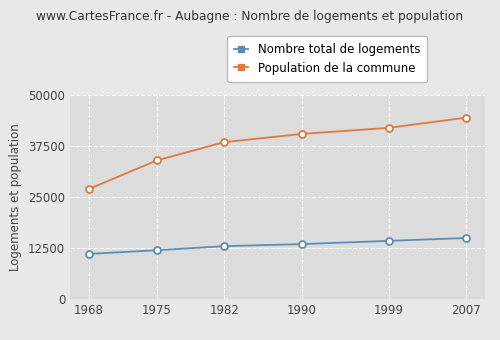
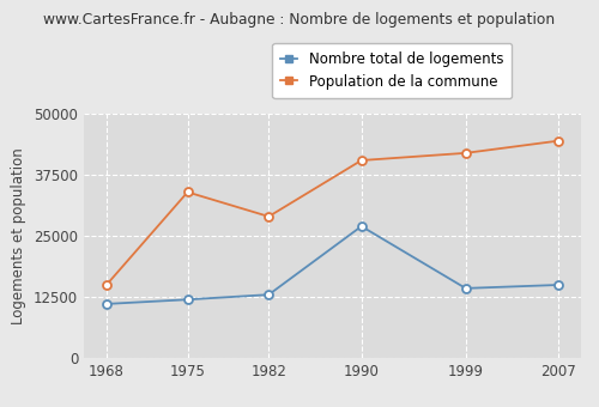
Population de la commune/1968: 27000 -> 15000
Population de la commune/1982: 38500 -> 29000
Nombre total de logements/1990: 13500 -> 27000
